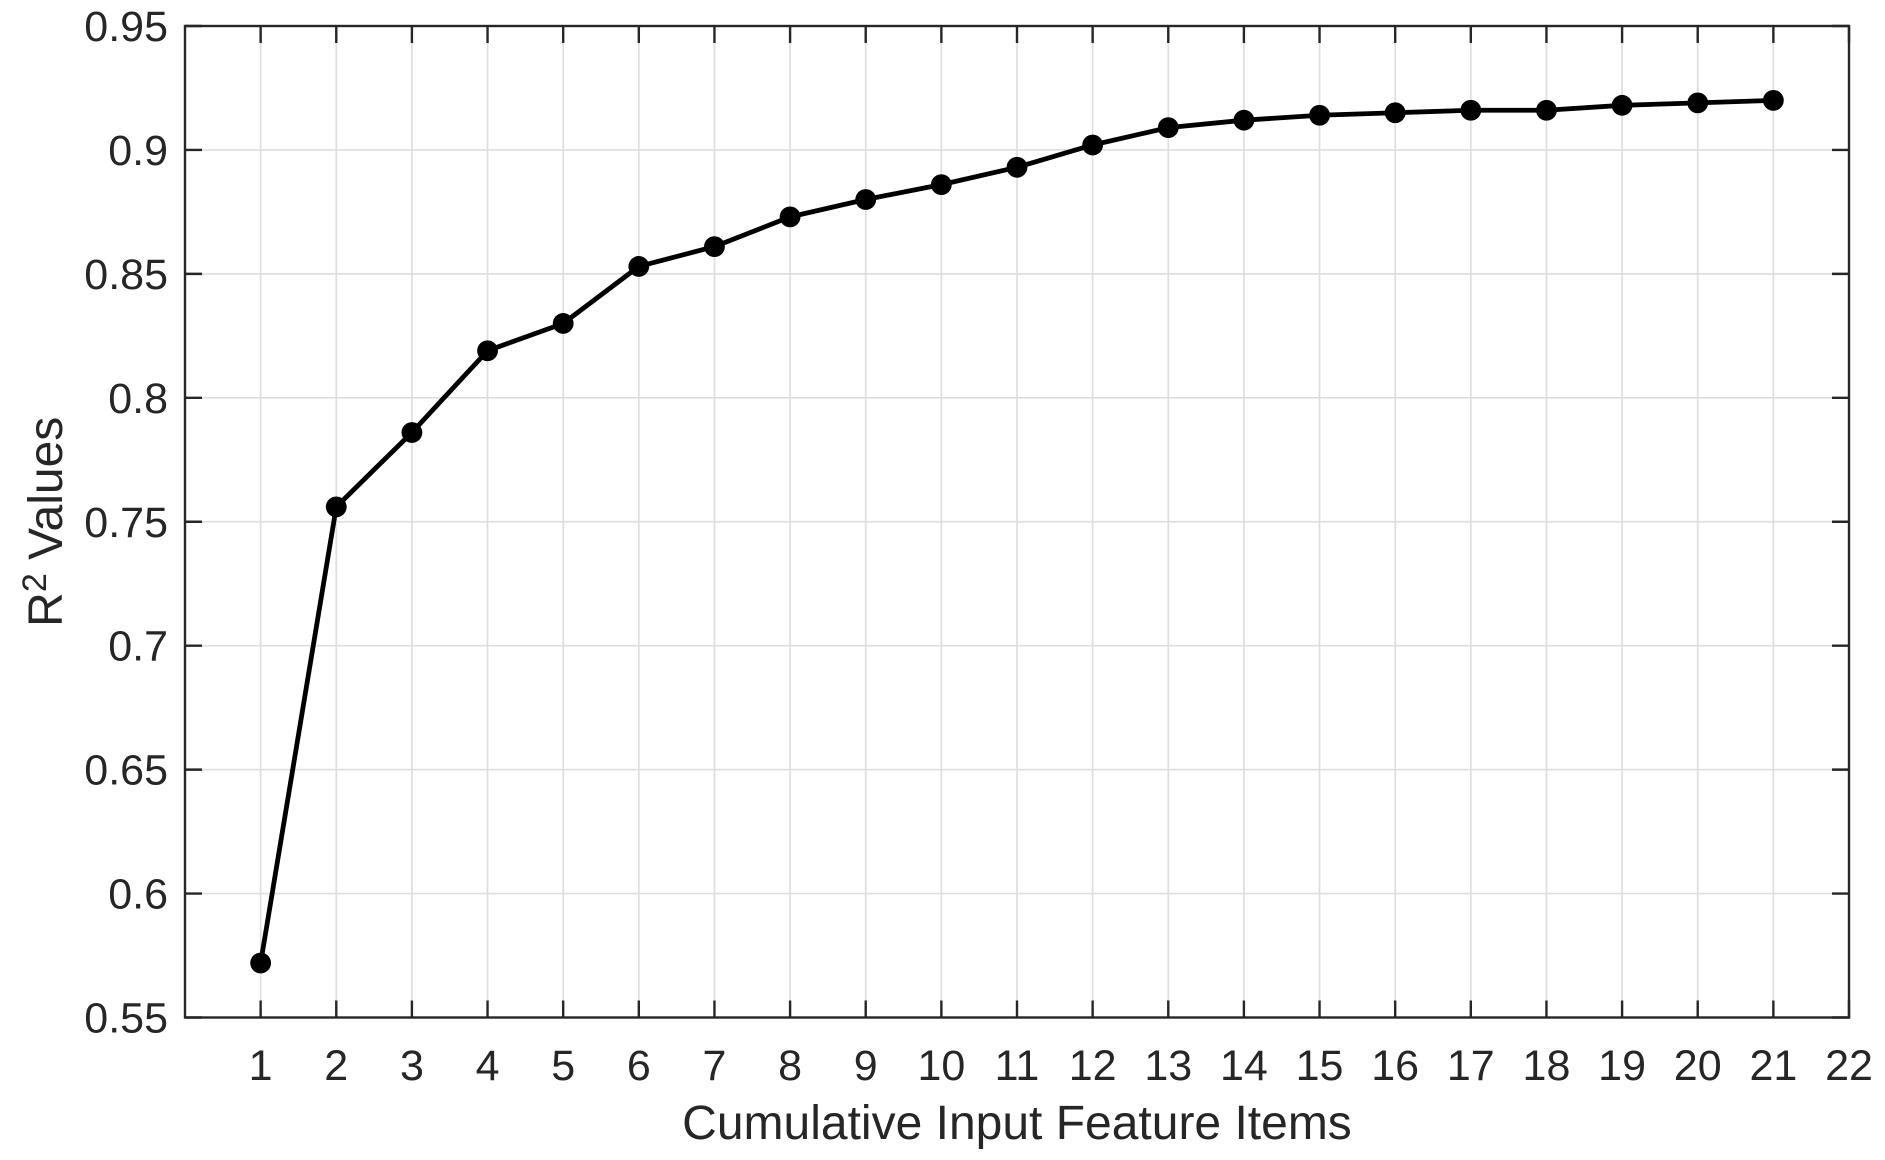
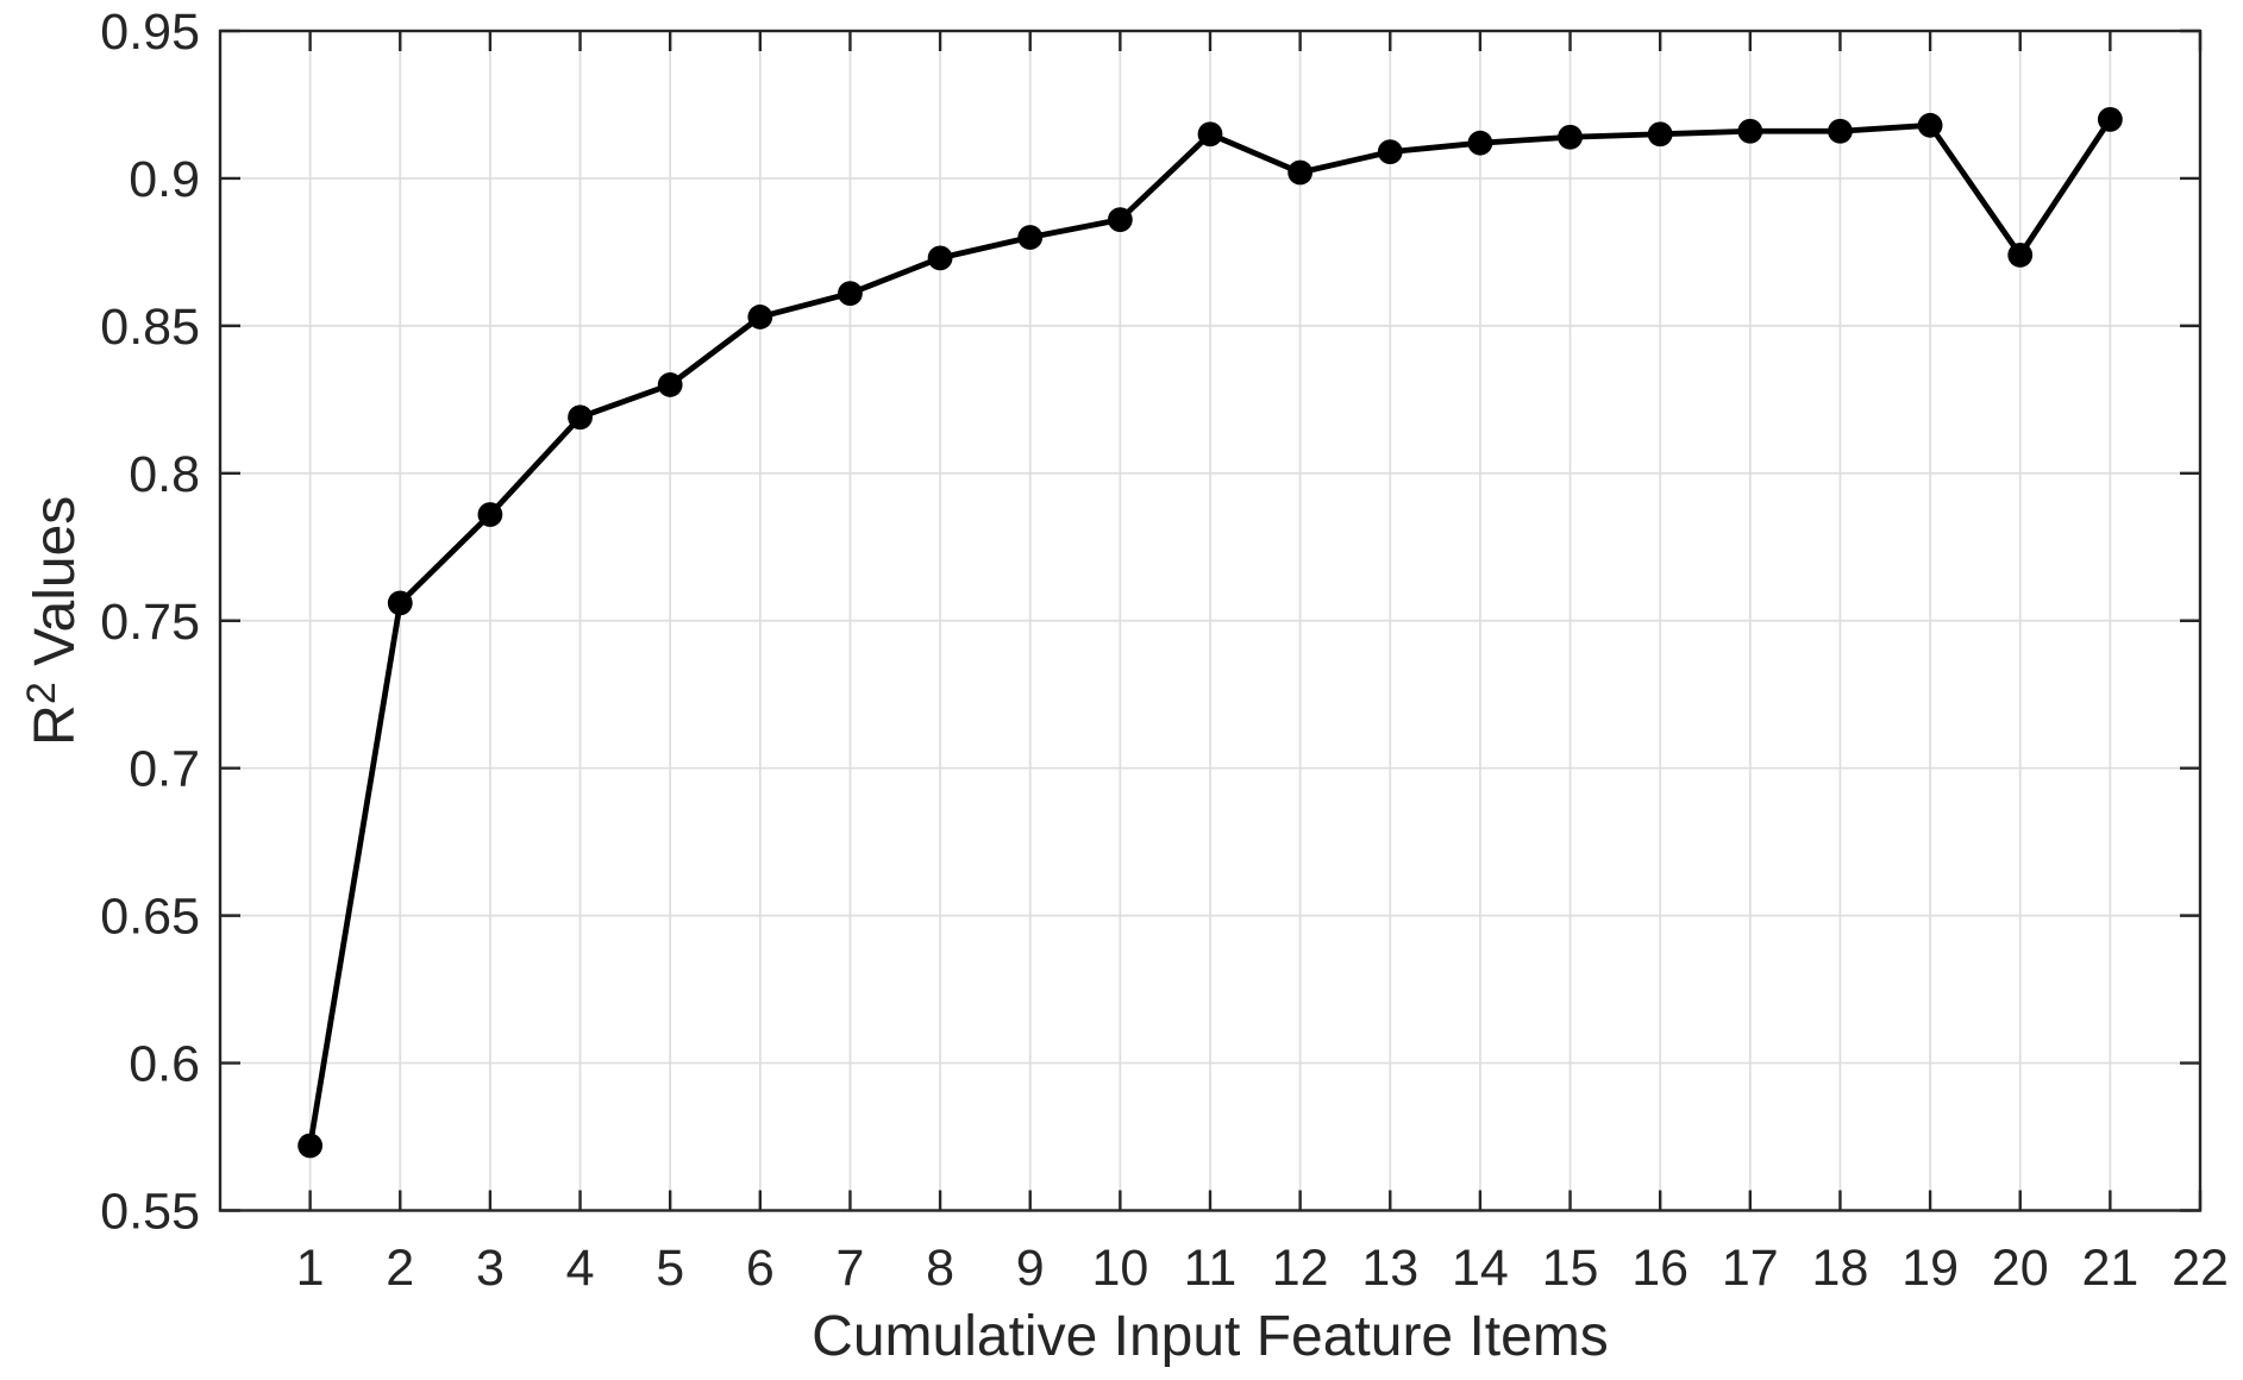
11: 0.893 -> 0.915
20: 0.919 -> 0.874
